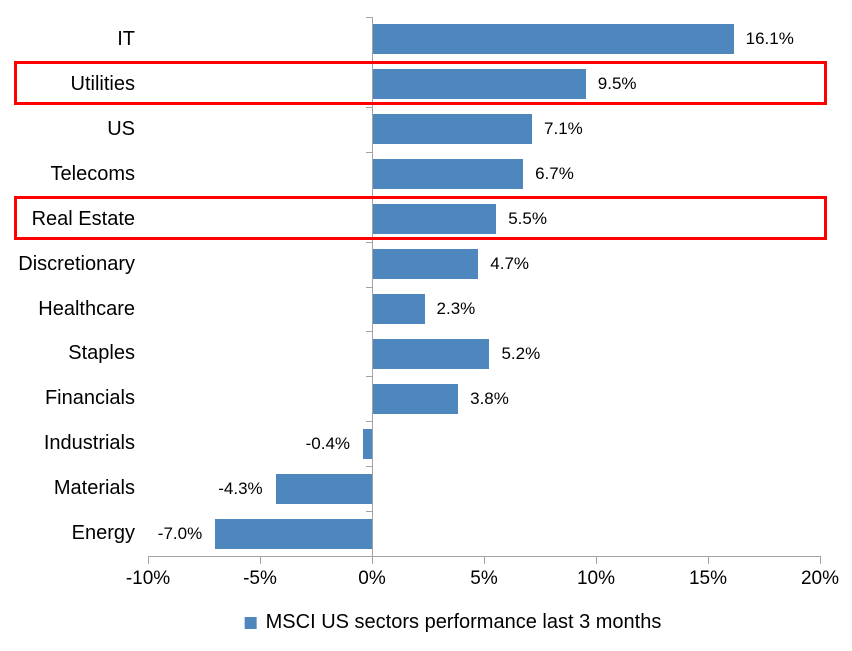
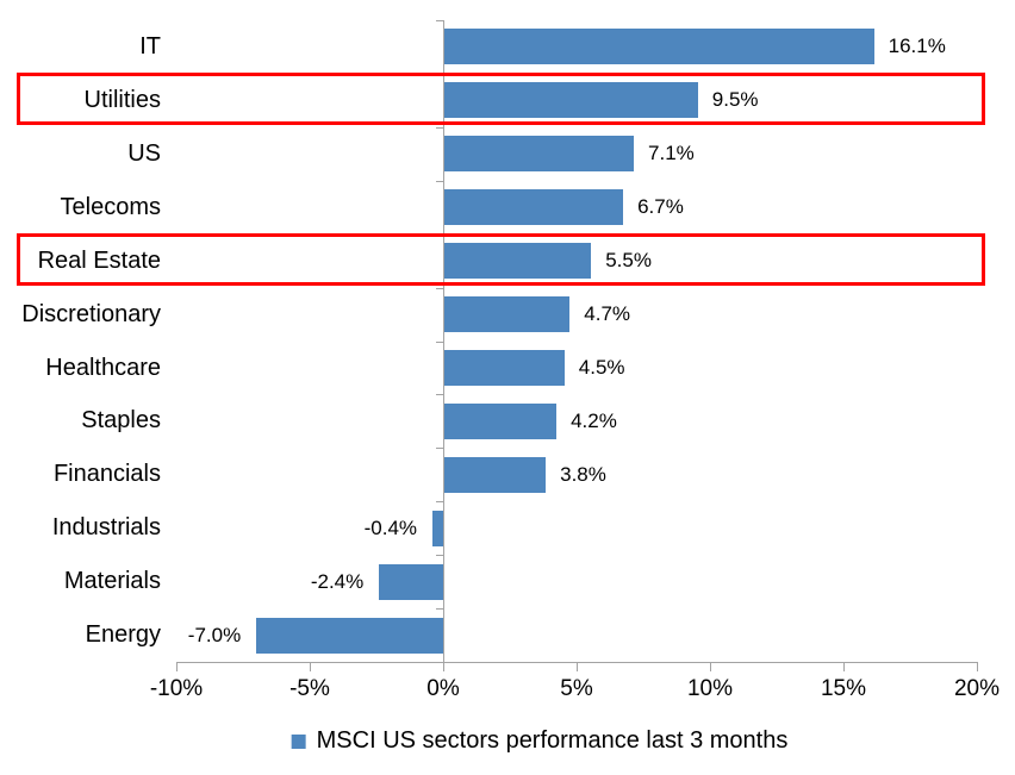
Healthcare: 2.3% -> 4.5%
Staples: 5.2% -> 4.2%
Materials: -4.3% -> -2.4%
